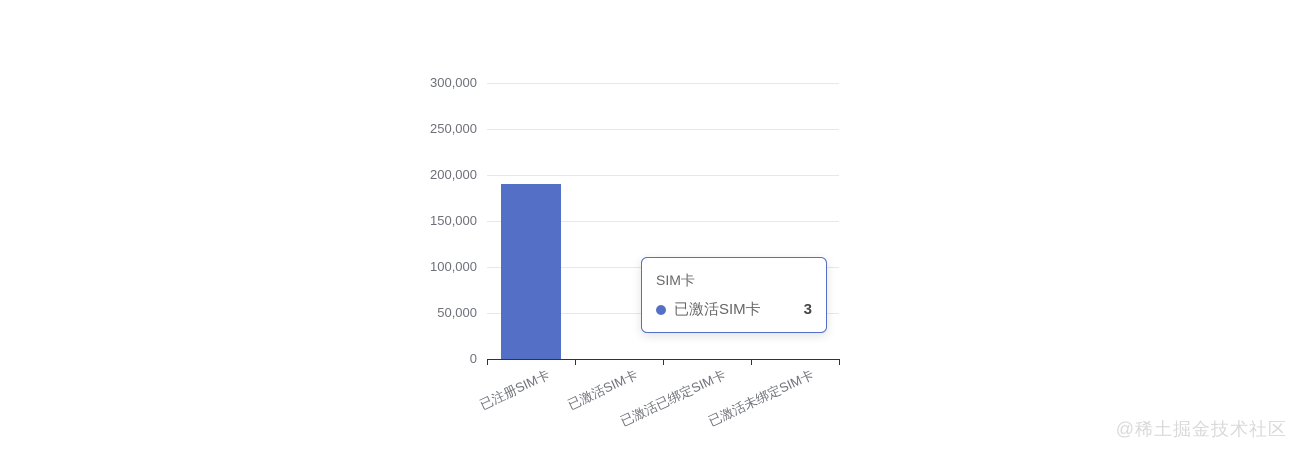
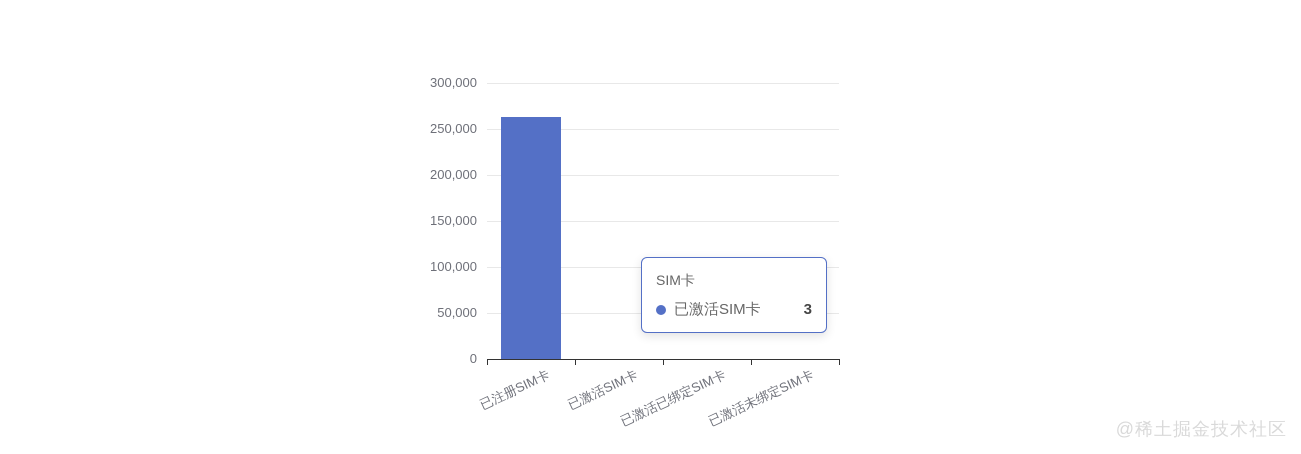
已注册SIM卡: 190000 -> 260000
